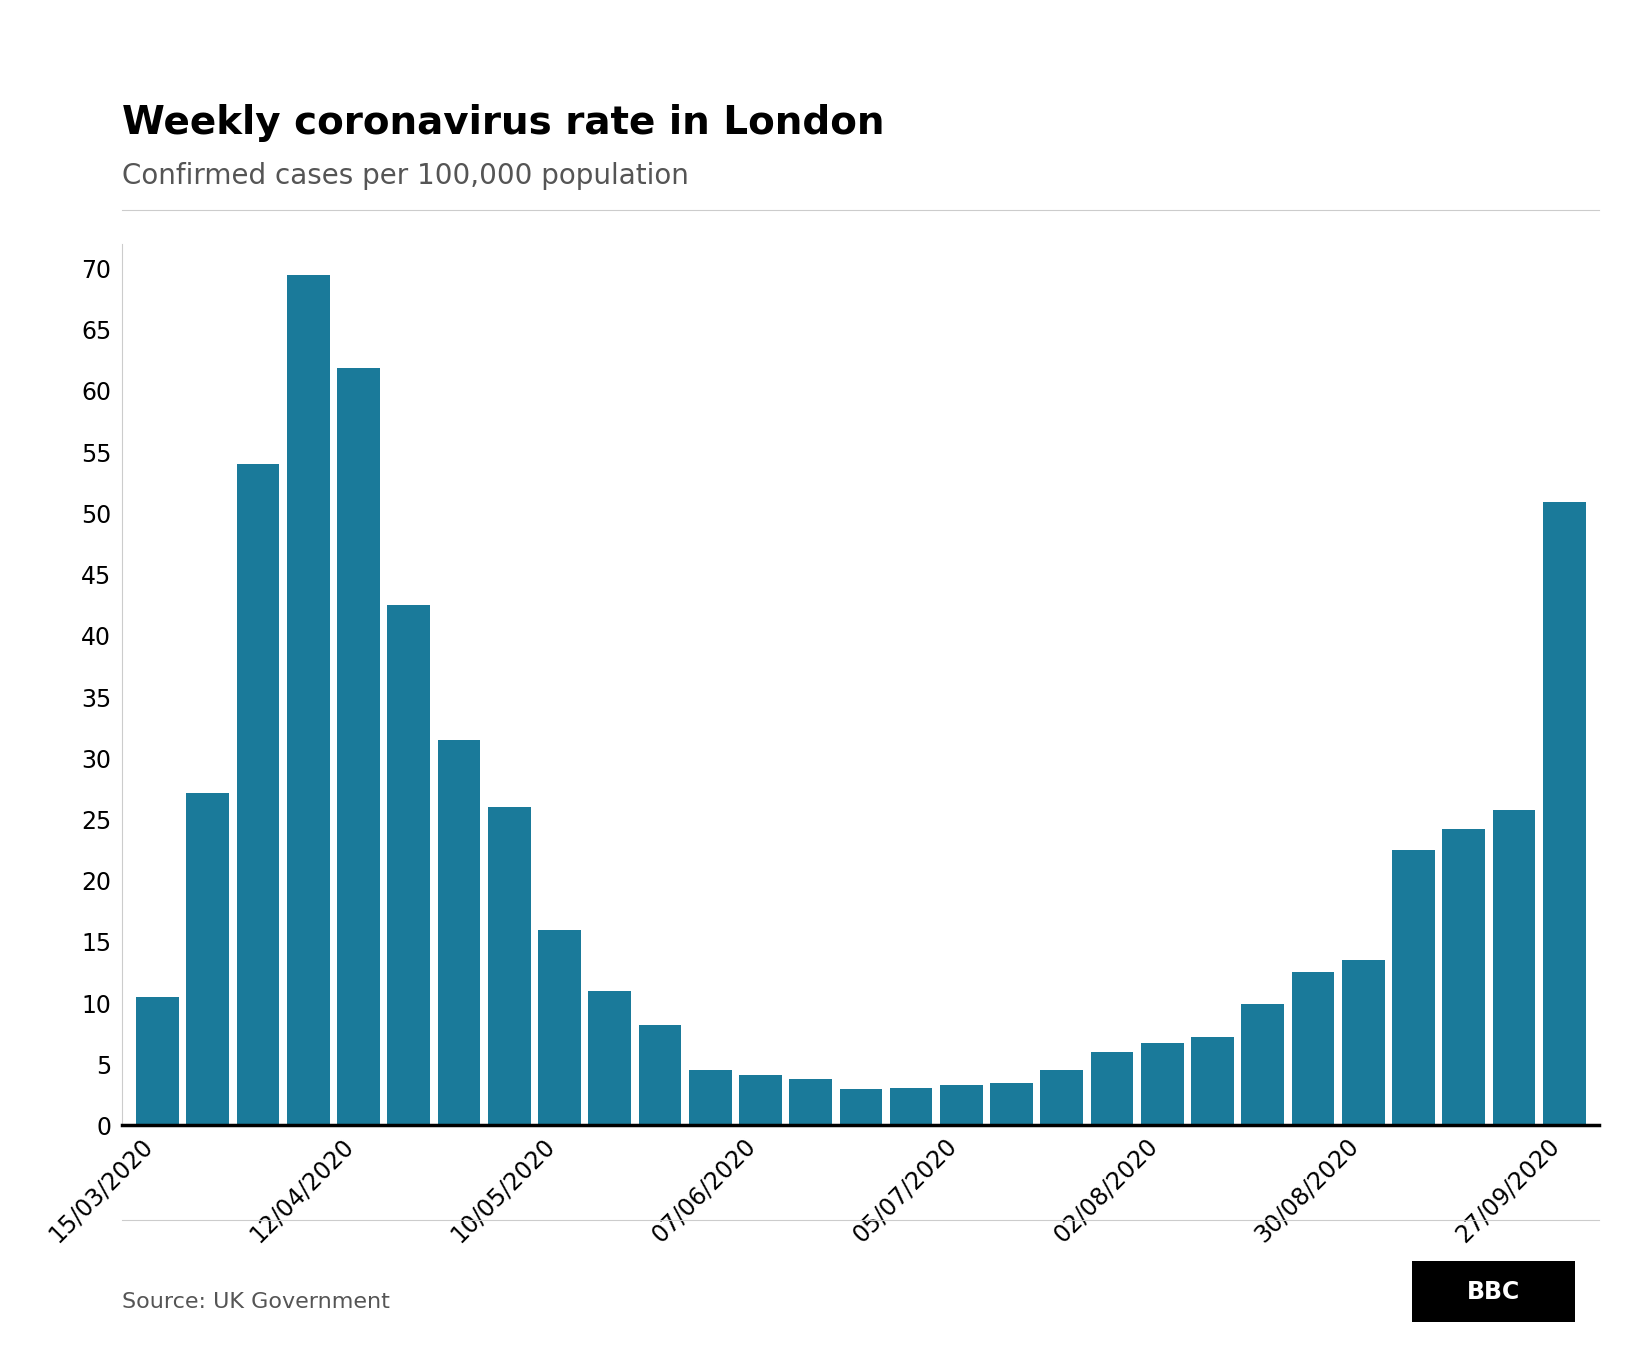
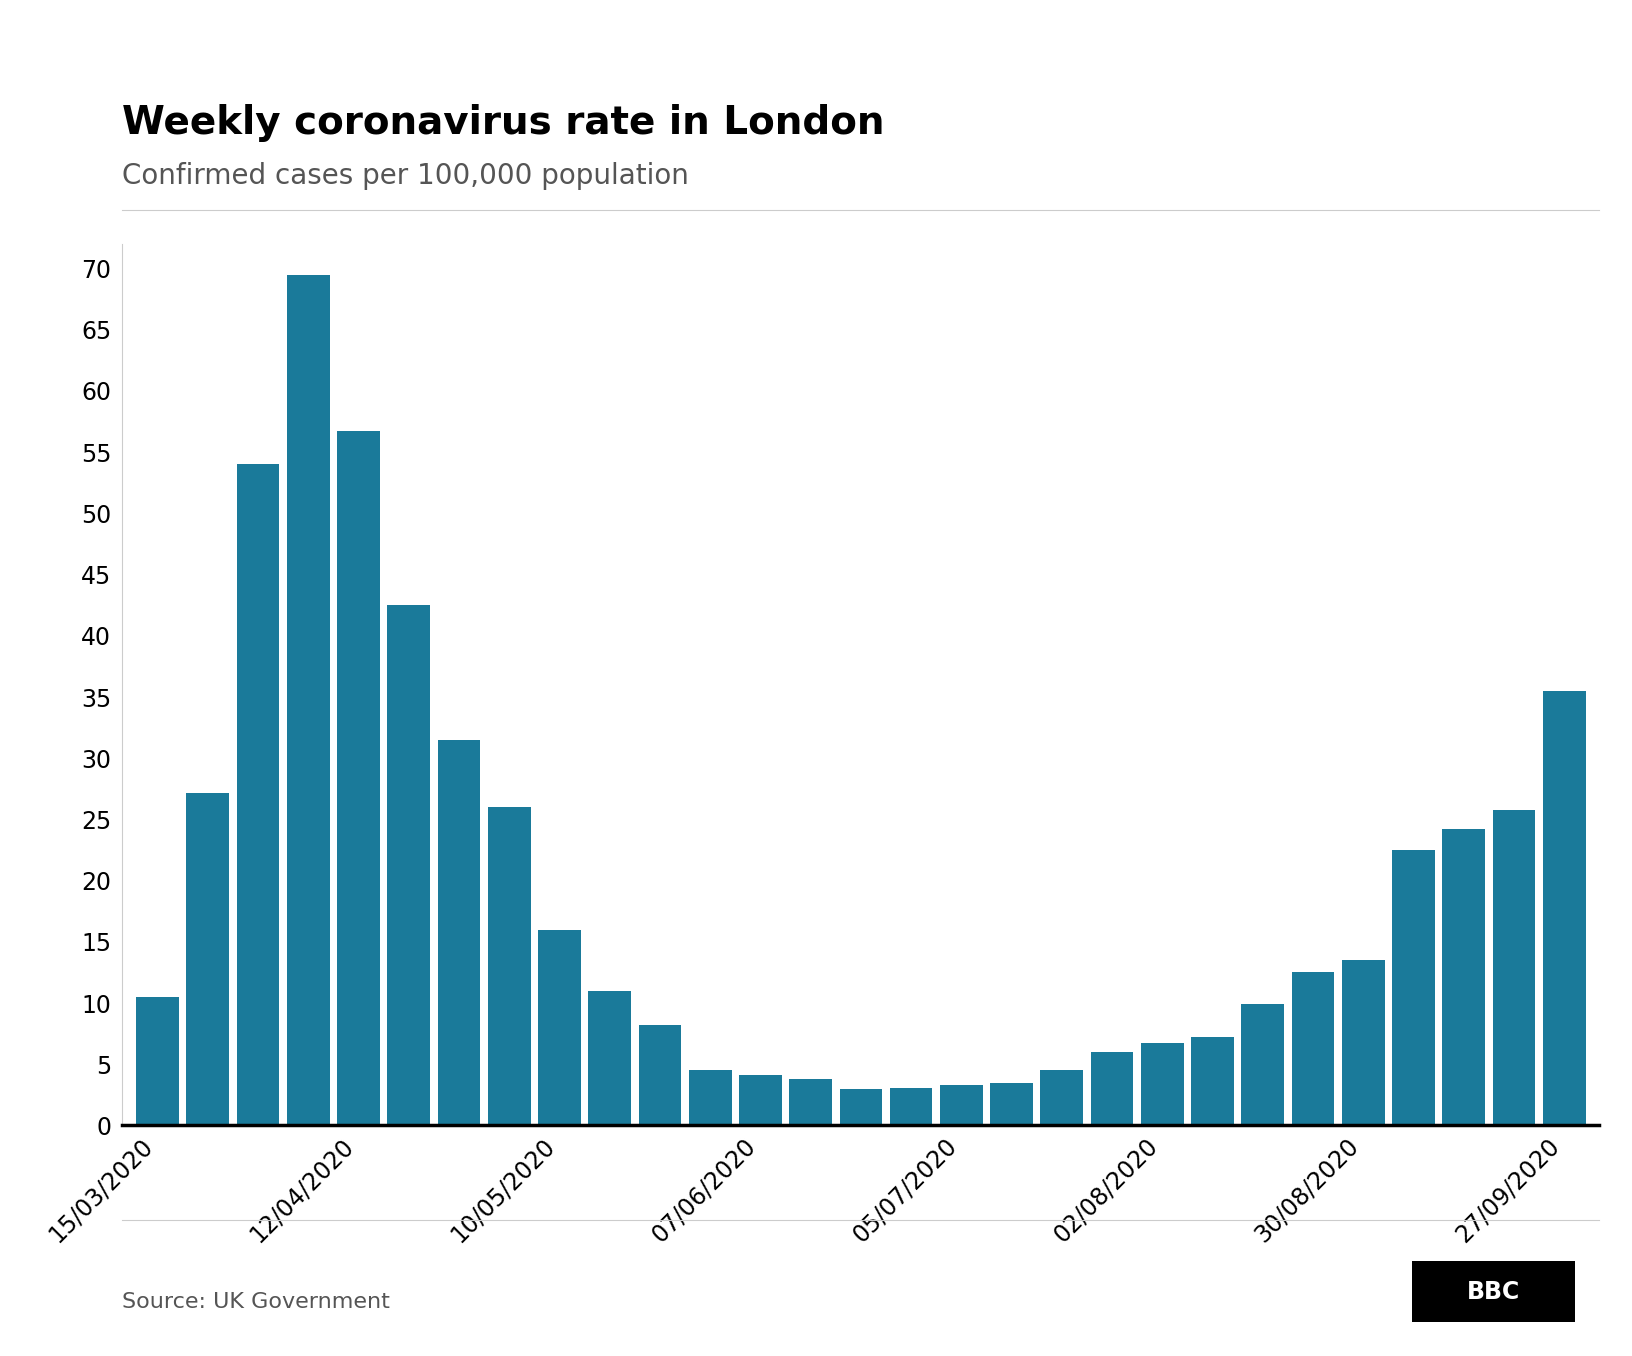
12/04/2020: 61.9 -> 56.7
27/09/2020: 50.9 -> 35.5
